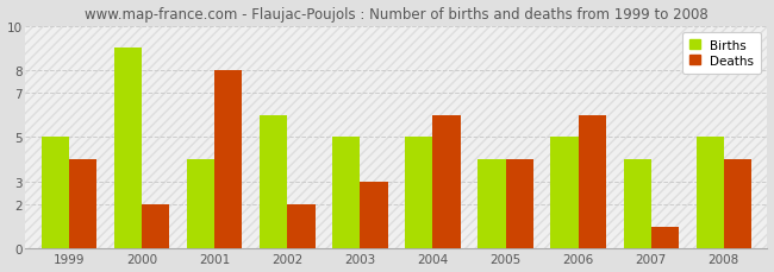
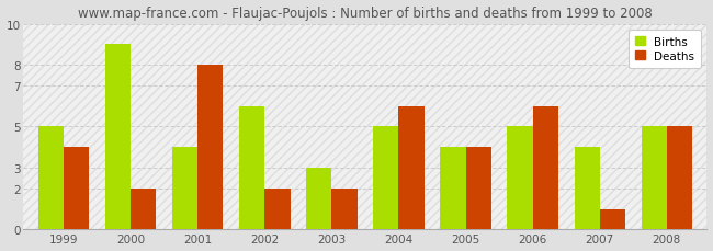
Births/2003: 5 -> 3
Deaths/2003: 3 -> 2
Deaths/2008: 4 -> 5
